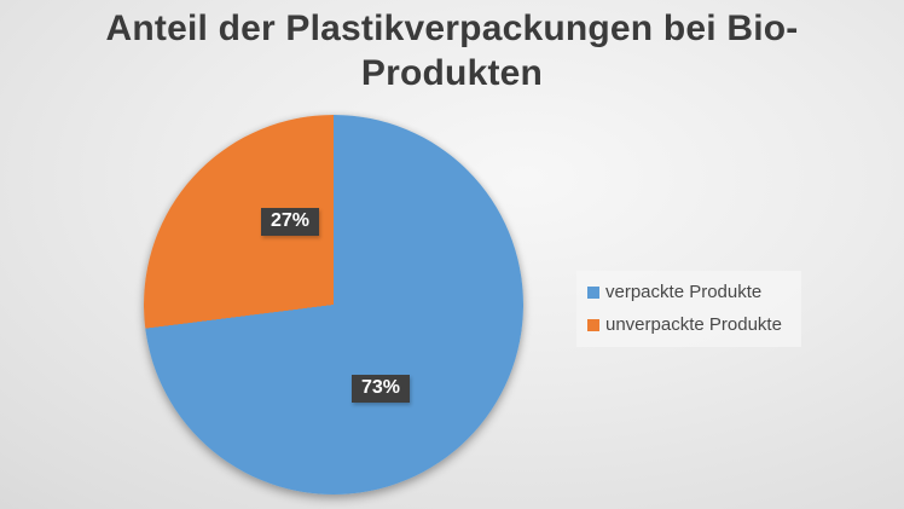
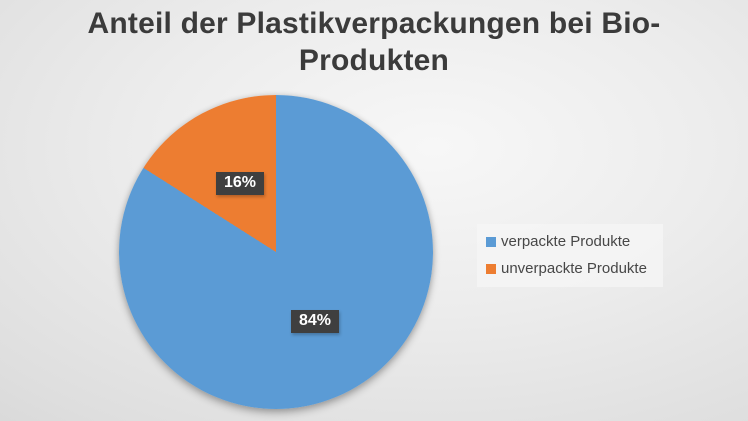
verpackte Produkte: 73% -> 84%
unverpackte Produkte: 27% -> 16%
